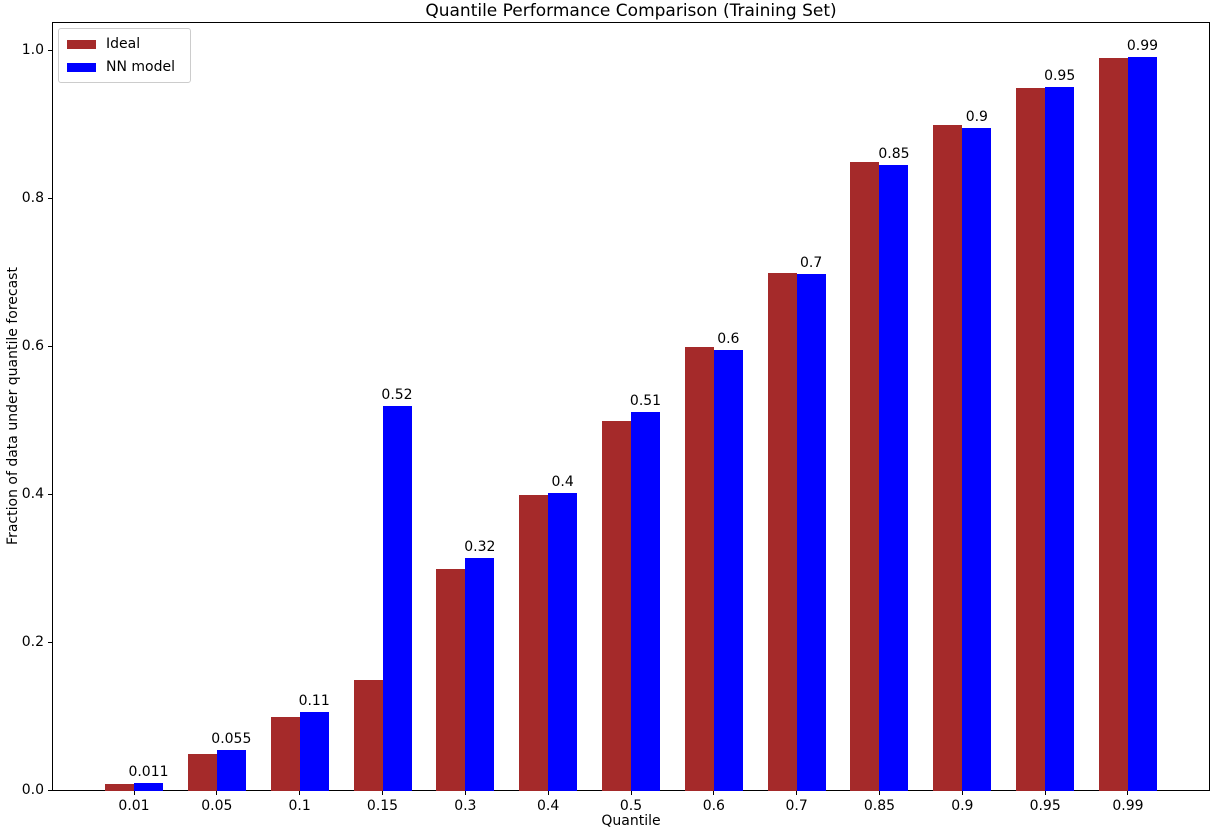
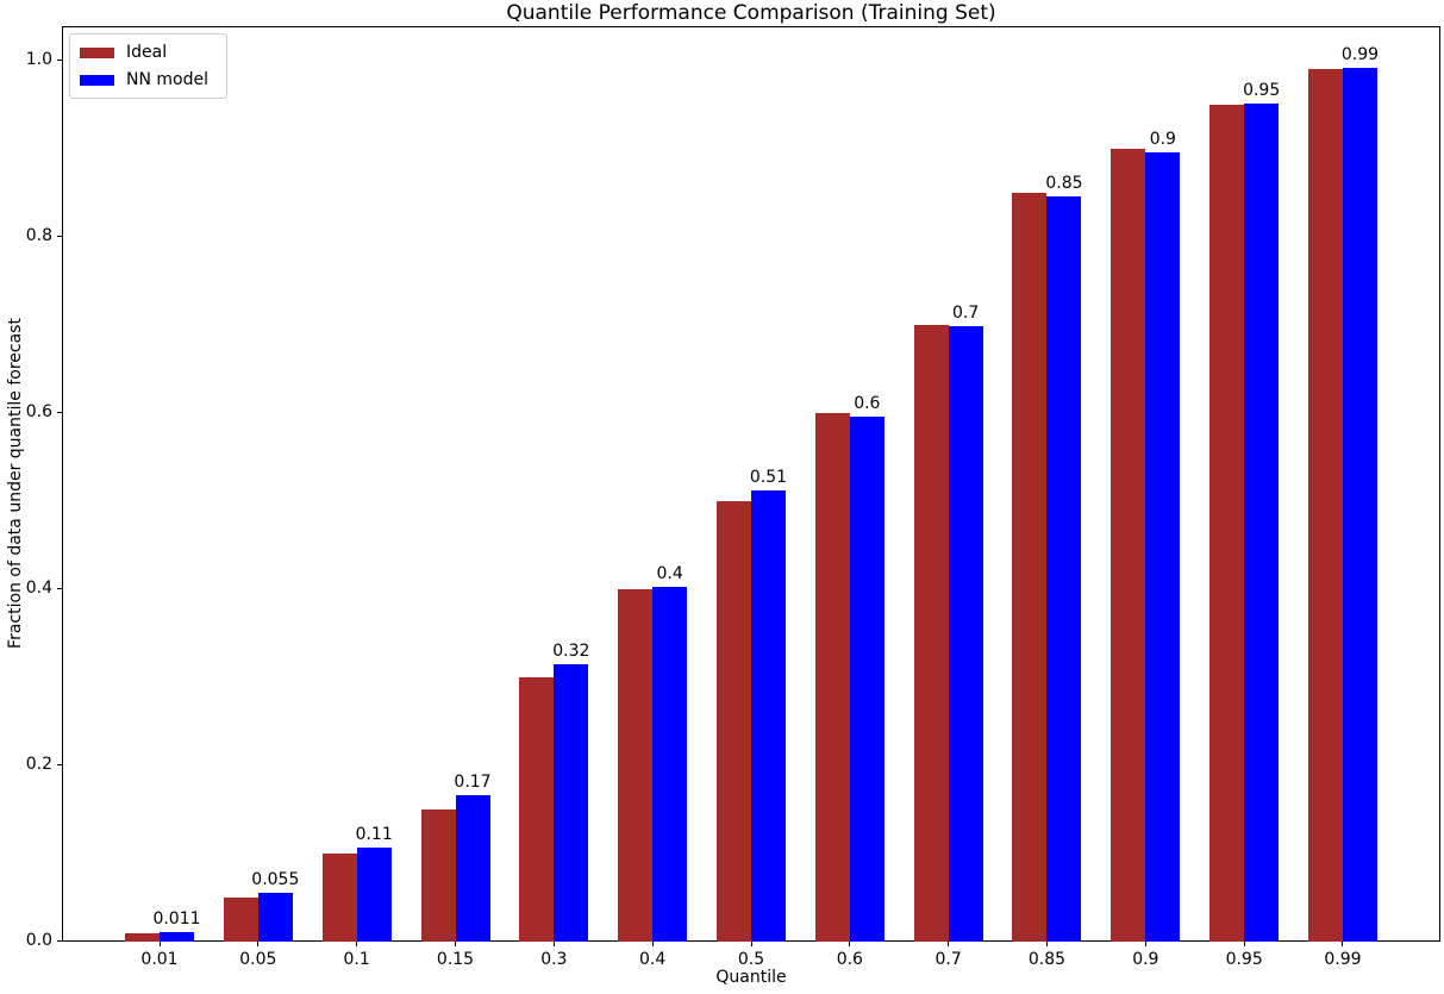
NN model/0.15: 0.52 -> 0.17
